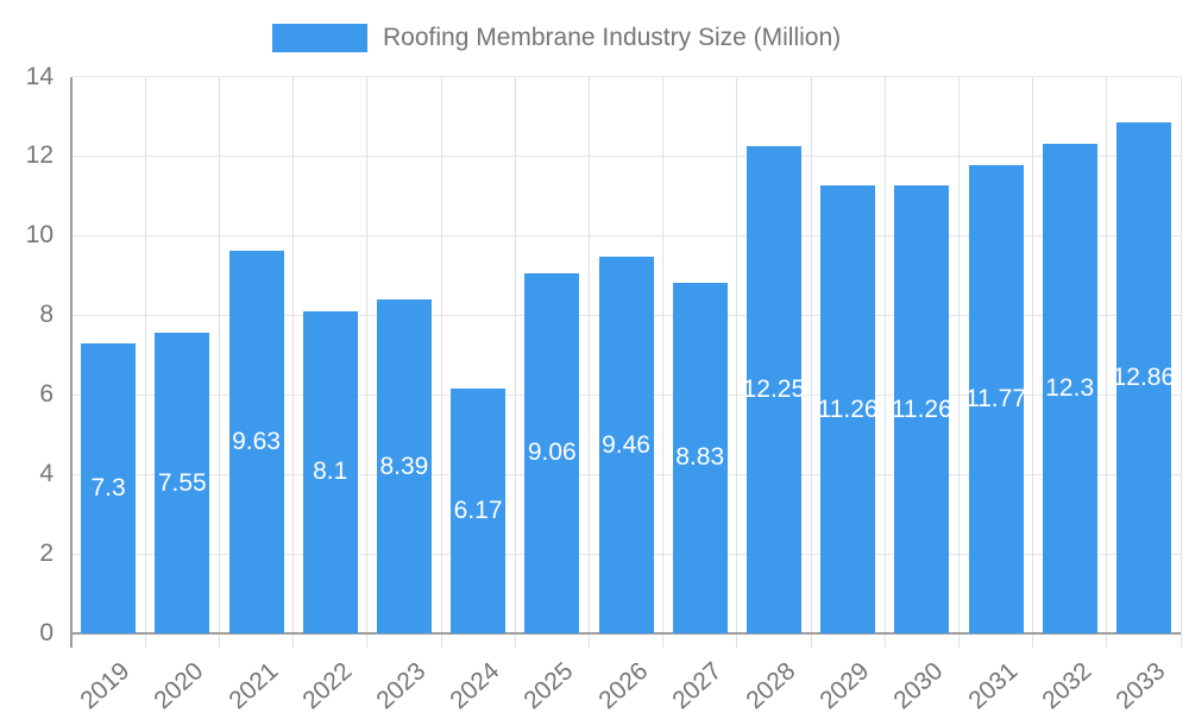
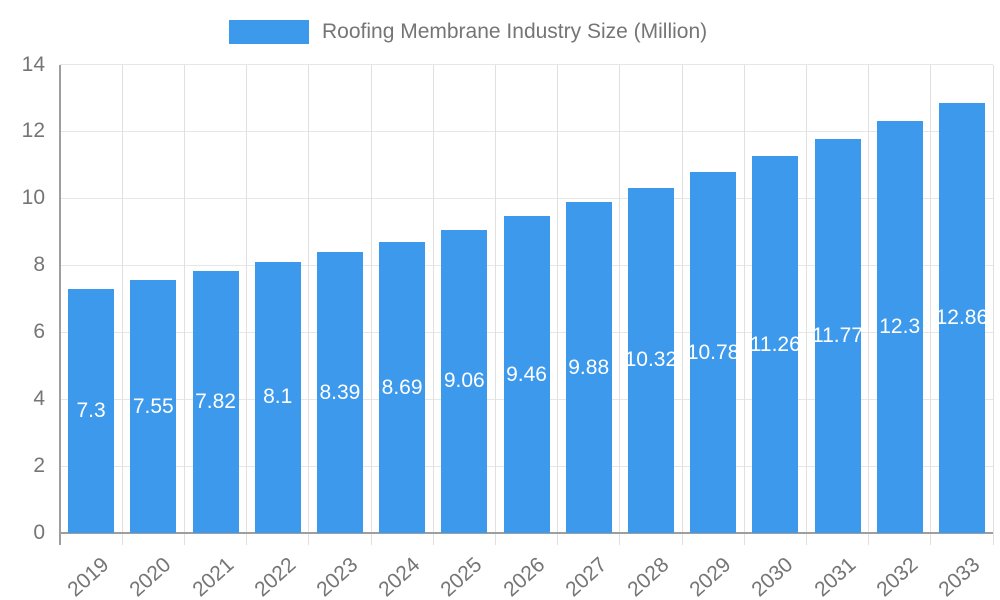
2021: 9.63 -> 7.82
2024: 6.17 -> 8.69
2027: 8.83 -> 9.88
2028: 12.25 -> 10.32
2029: 11.26 -> 10.78
